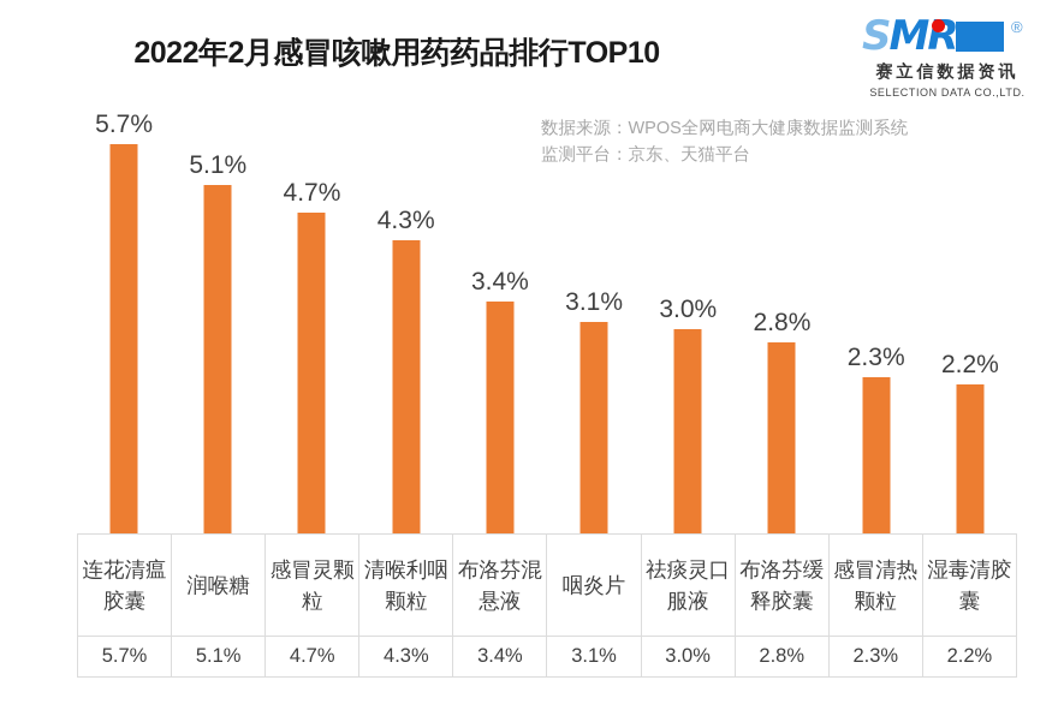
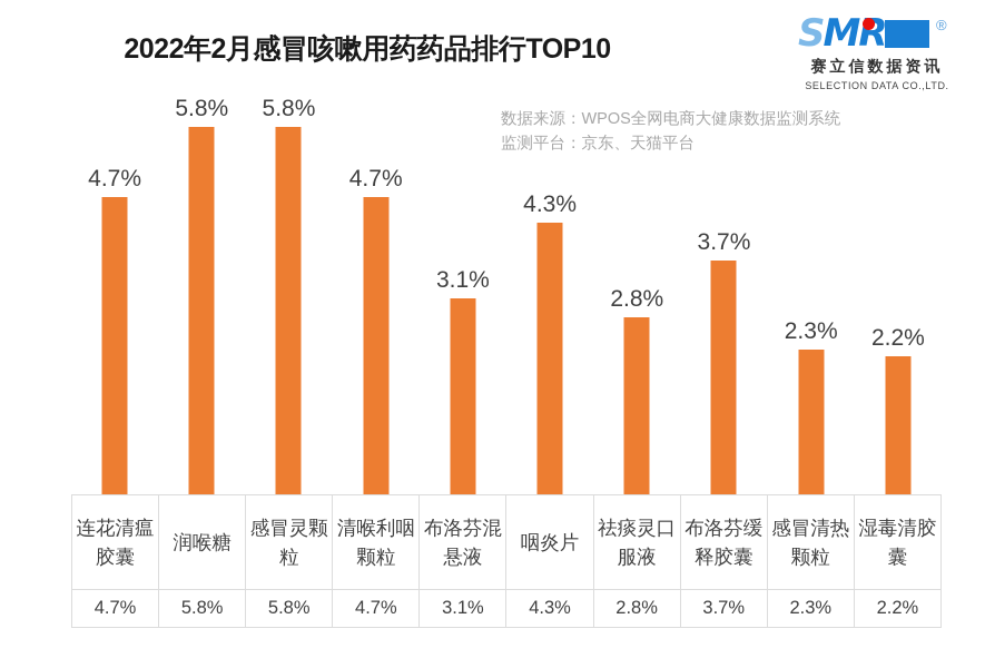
连花清瘟胶囊: 5.7% -> 4.7%
润喉糖: 5.1% -> 5.8%
感冒灵颗粒: 4.7% -> 5.8%
清喉利咽颗粒: 4.3% -> 4.7%
布洛芬混悬液: 3.4% -> 3.1%
咽炎片: 3.1% -> 4.3%
祛痰灵口服液: 3.0% -> 2.8%
布洛芬缓释胶囊: 2.8% -> 3.7%
